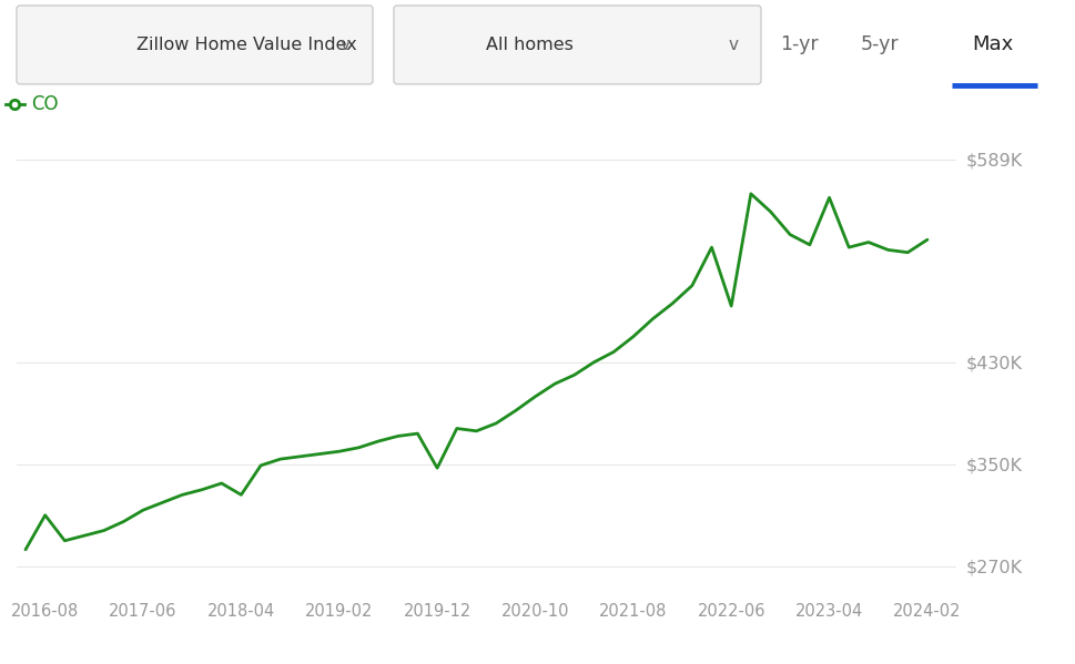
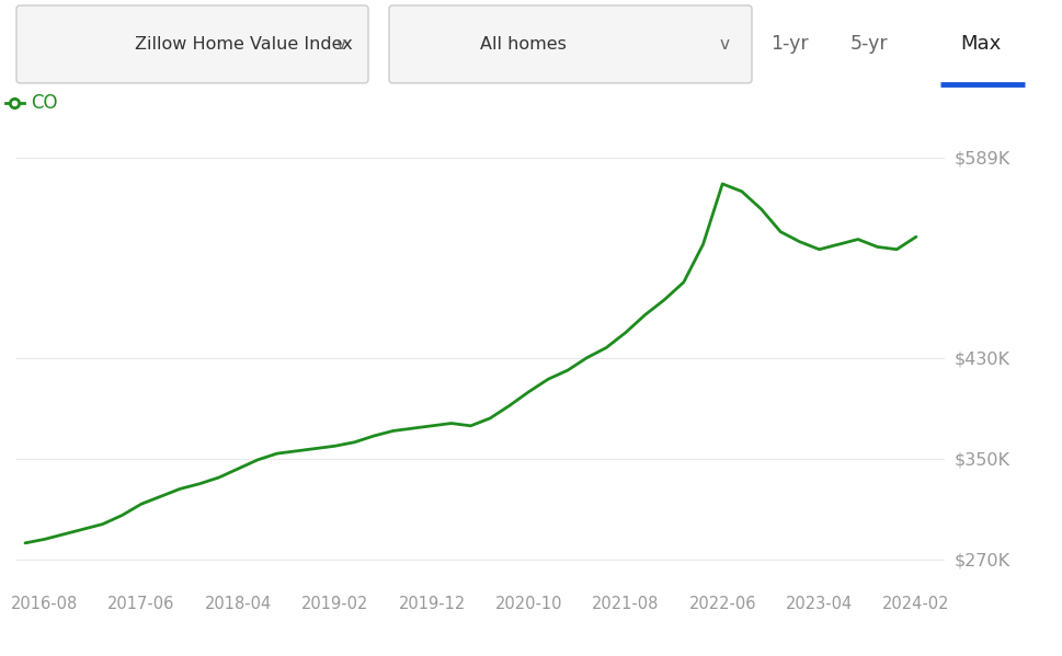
2016-08: $310K -> $286K
2018-04: $326K -> $342K
2019-12: $347K -> $376K
2022-06: $474K -> $568K
2023-04: $559K -> $516K
